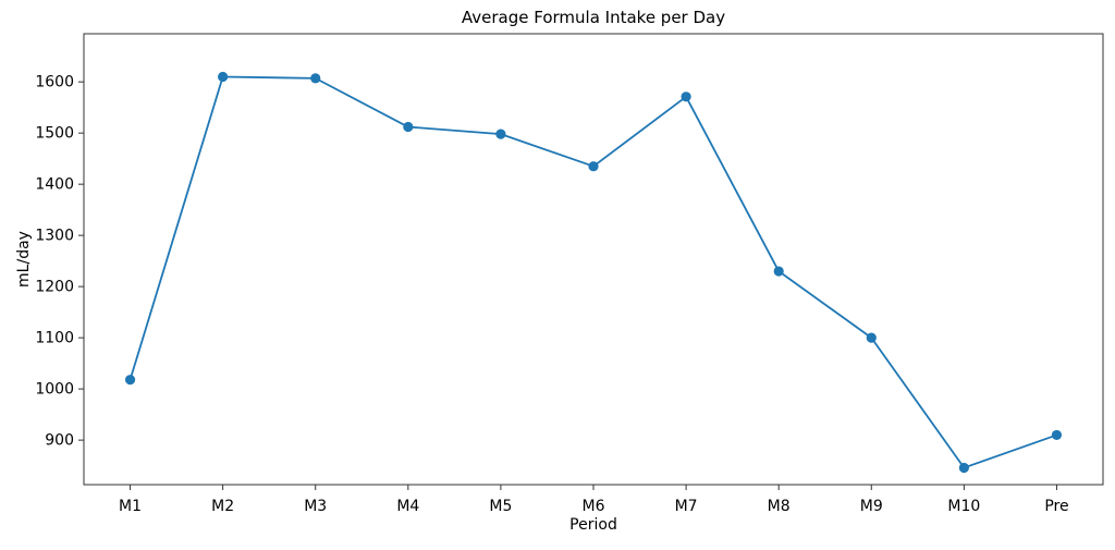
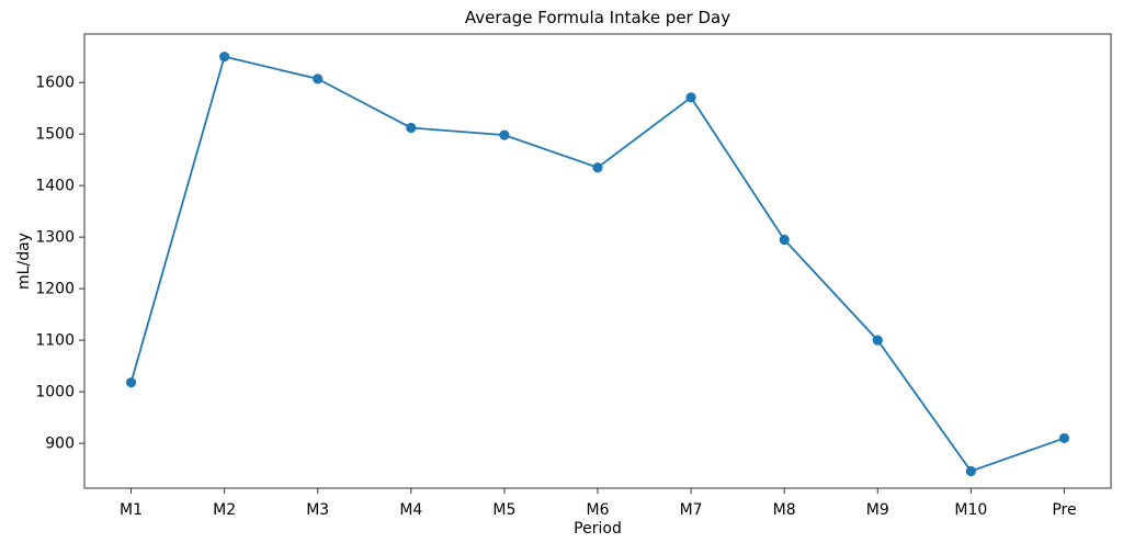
M2: 1610 -> 1650
M8: 1230 -> 1300
